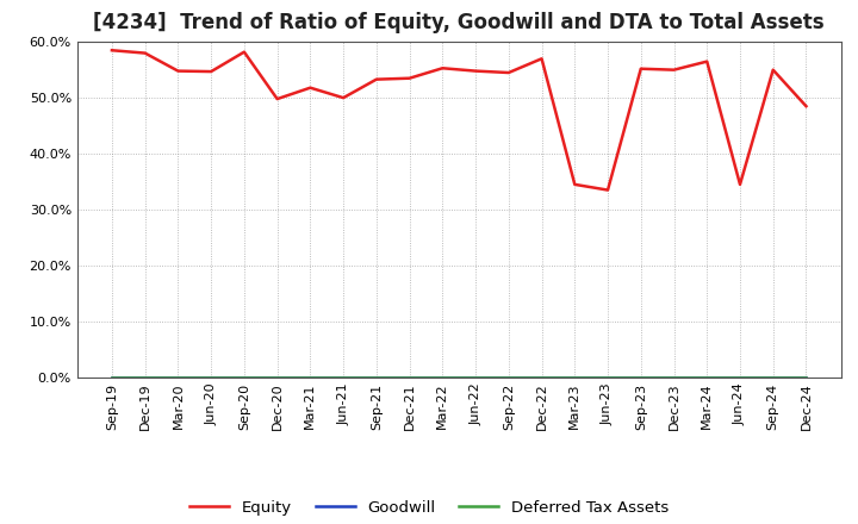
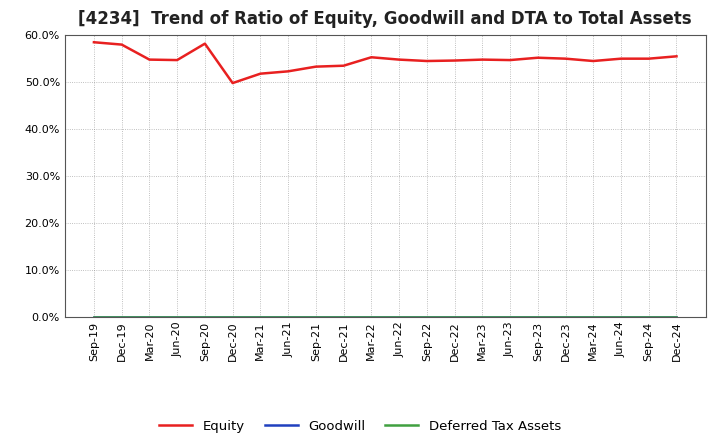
Equity/Jun-21: 50.0% -> 52.3%
Equity/Dec-22: 57.0% -> 54.6%
Equity/Mar-23: 34.5% -> 54.8%
Equity/Jun-23: 33.5% -> 54.7%
Equity/Mar-24: 56.5% -> 54.5%
Equity/Jun-24: 34.5% -> 55.0%
Equity/Dec-24: 48.5% -> 55.5%
